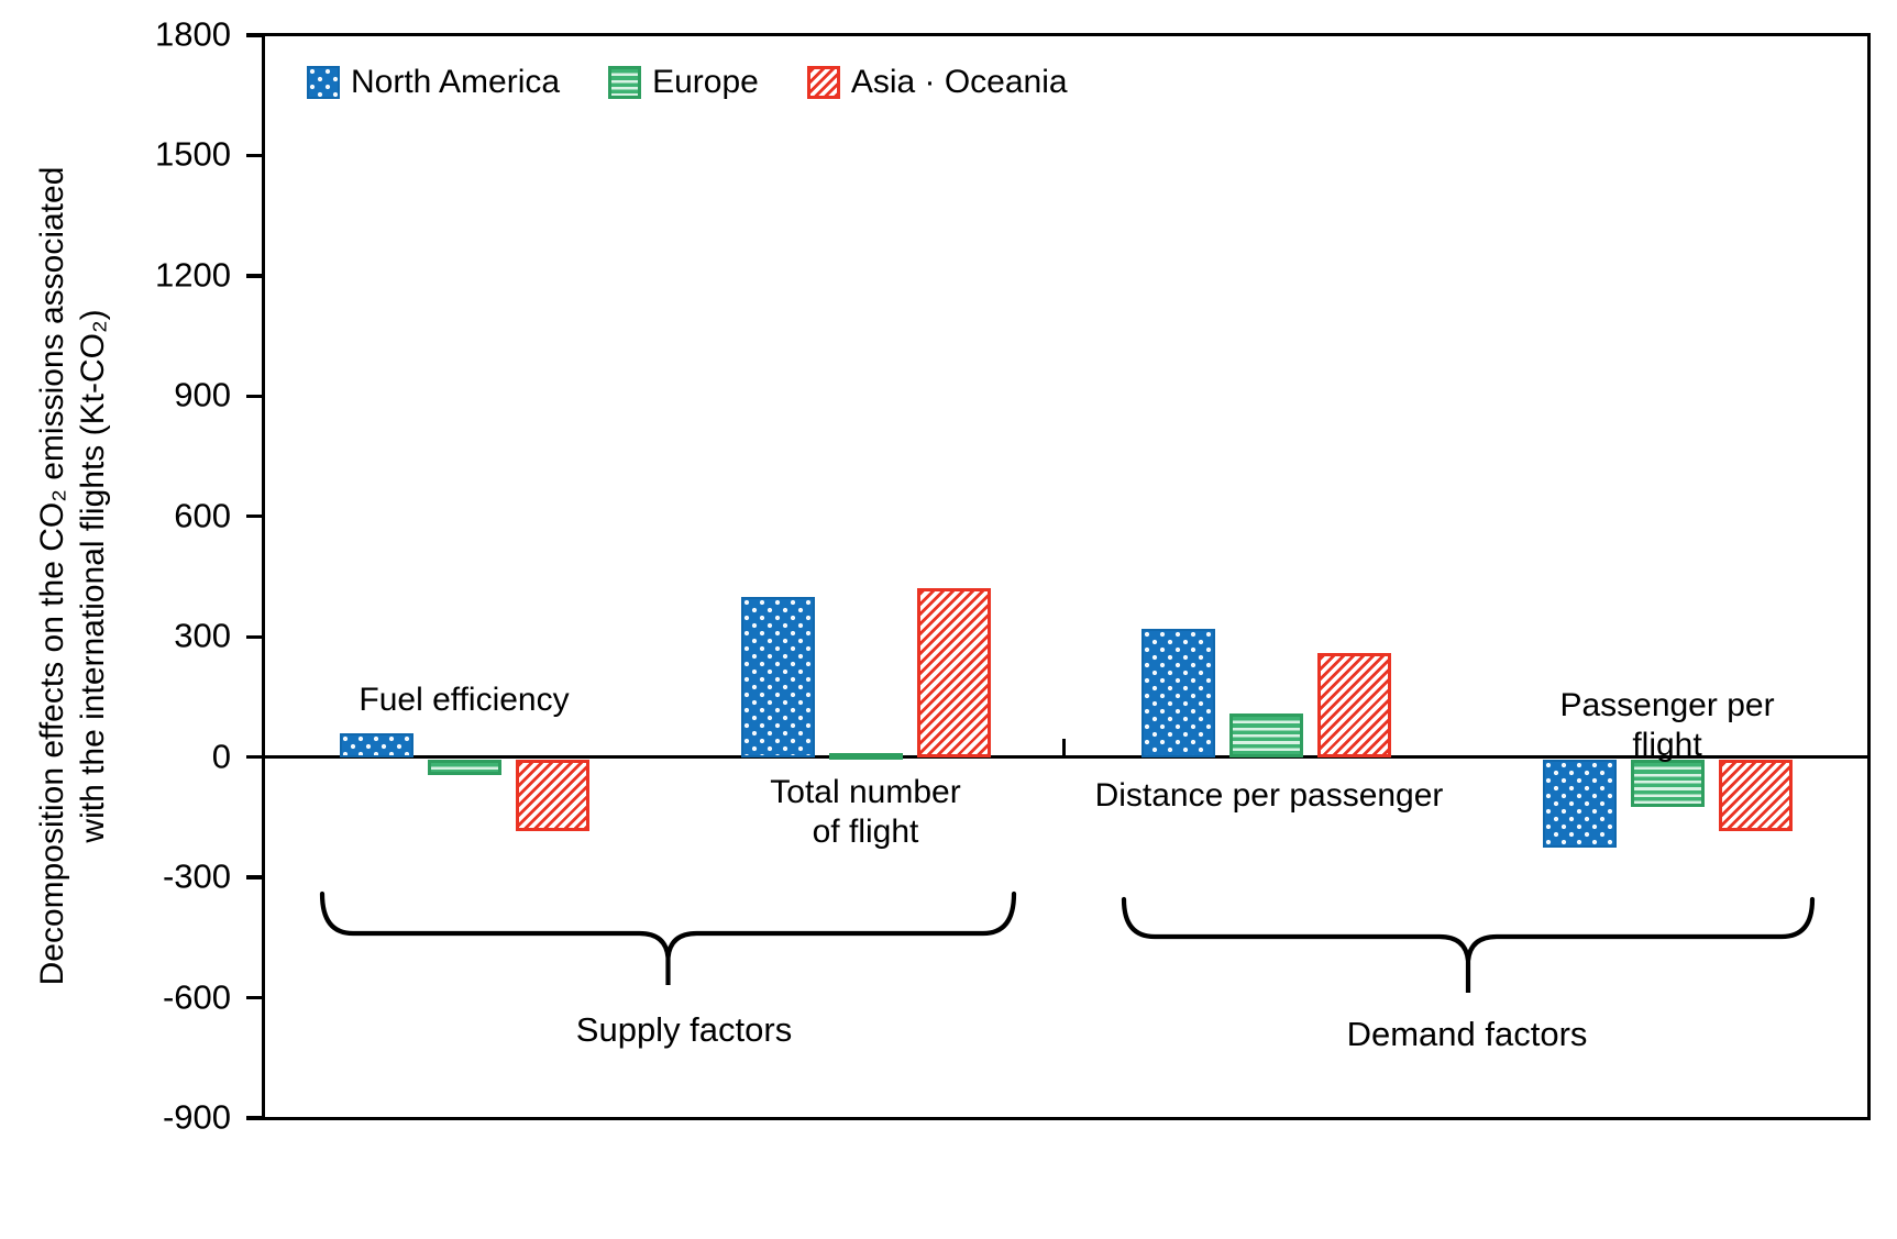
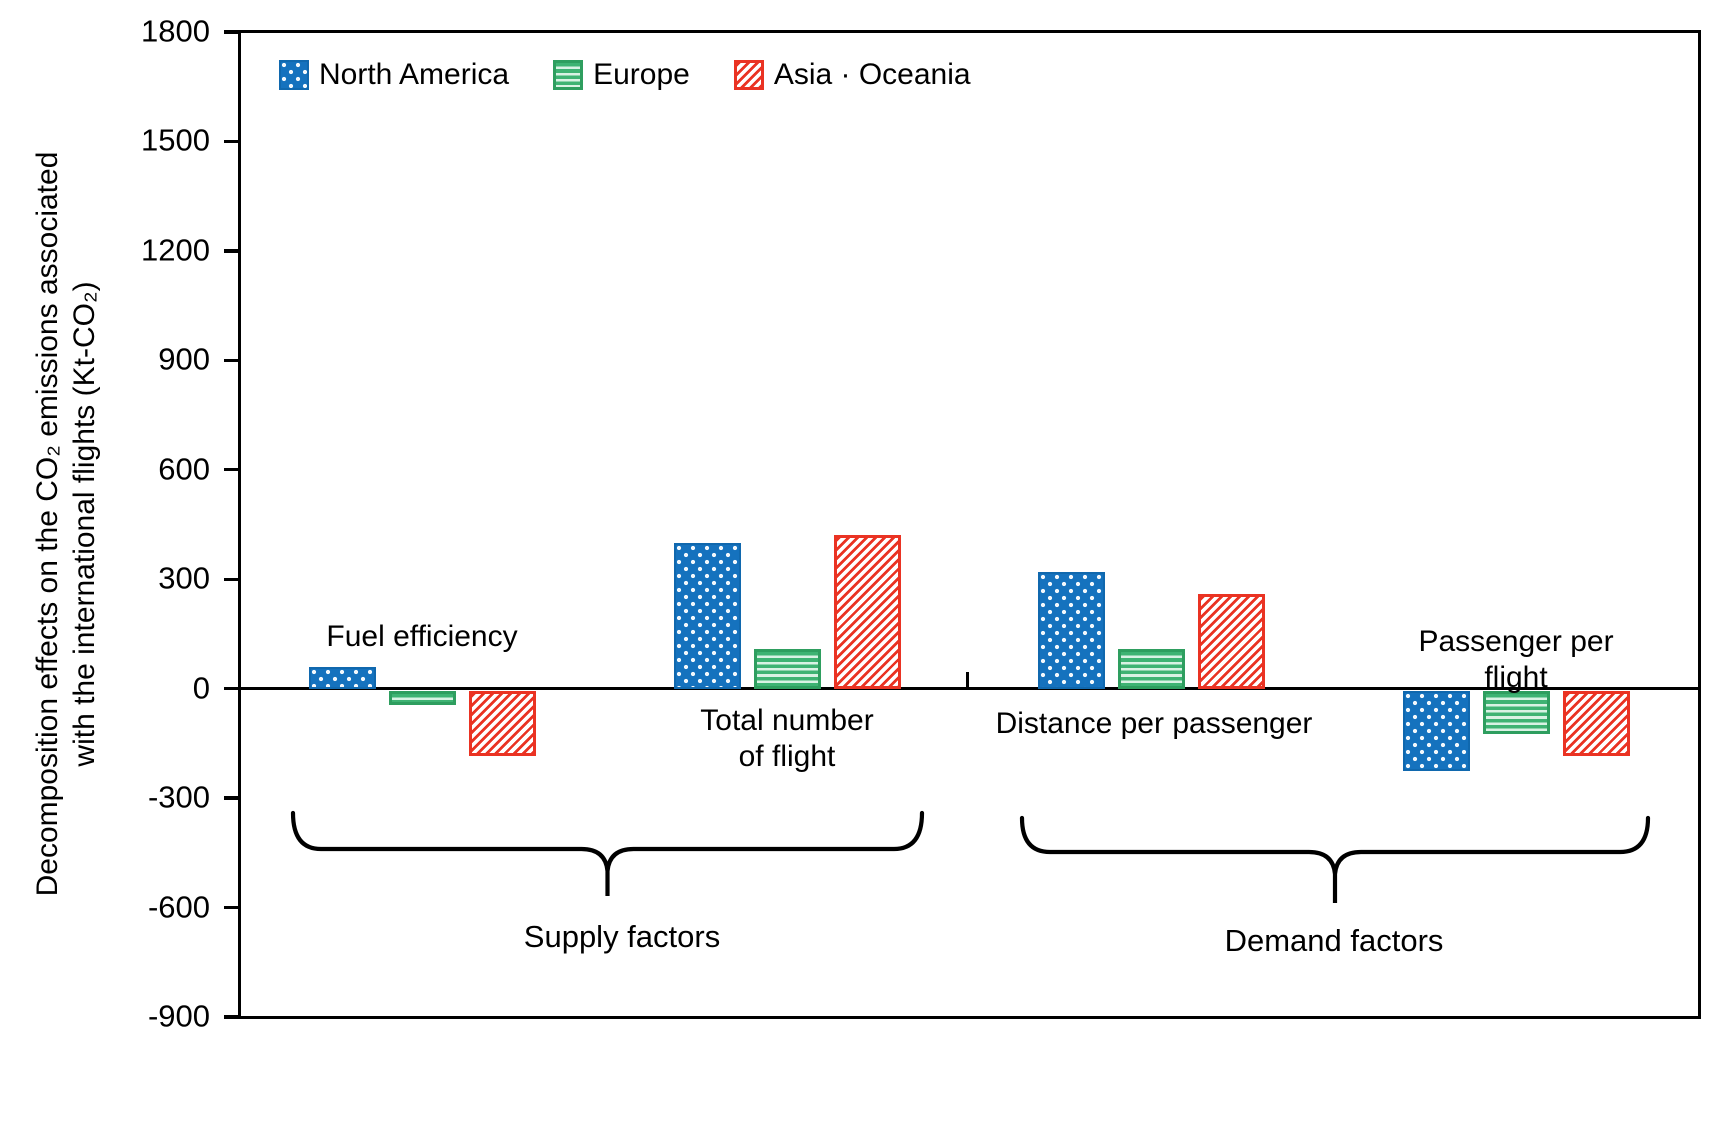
Europe/Total number of flight: 10 -> 110
